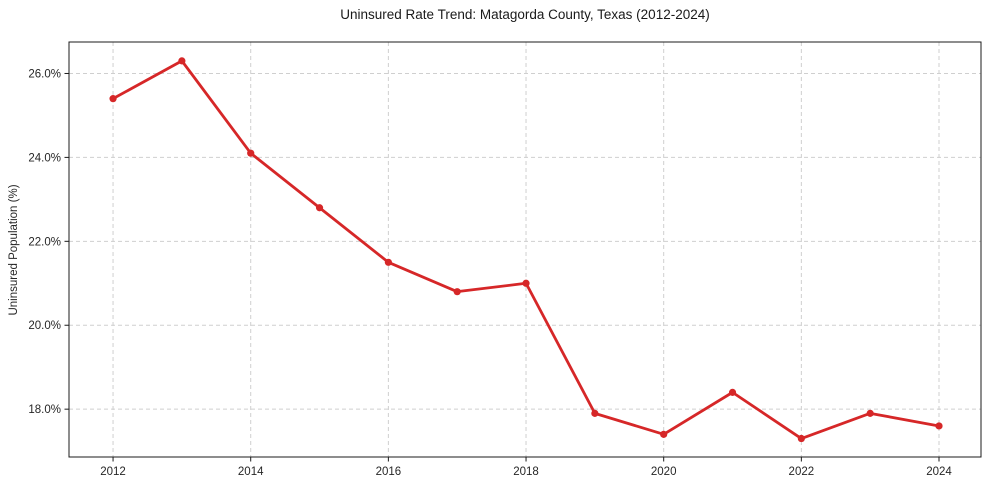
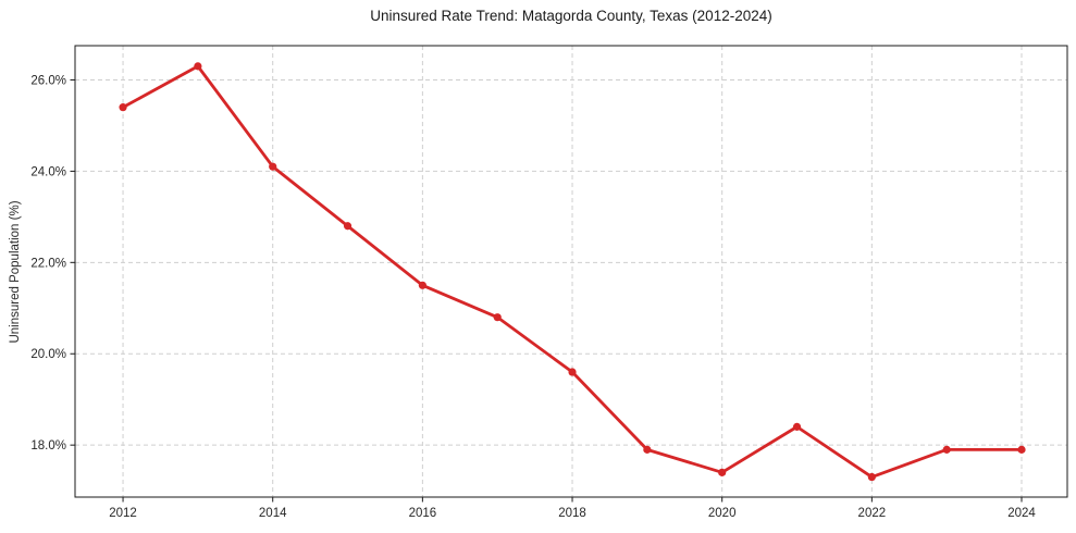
2018: 21.0% -> 19.6%
2024: 17.6% -> 17.9%
